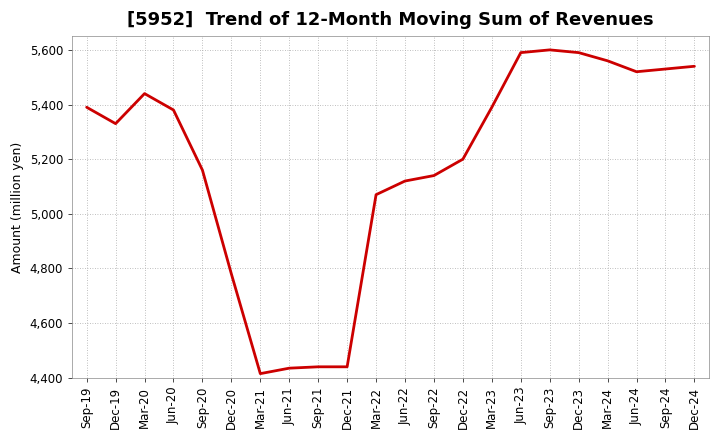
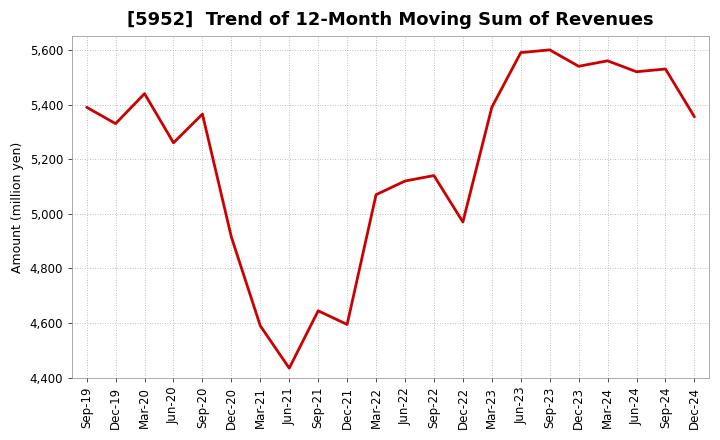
Jun-20: 5,380 -> 5,260
Sep-20: 5,160 -> 5,365
Dec-20: 4,780 -> 4,915
Mar-21: 4,415 -> 4,590
Sep-21: 4,440 -> 4,645
Dec-21: 4,440 -> 4,595
Dec-22: 5,200 -> 4,970
Dec-23: 5,590 -> 5,540
Dec-24: 5,540 -> 5,355
